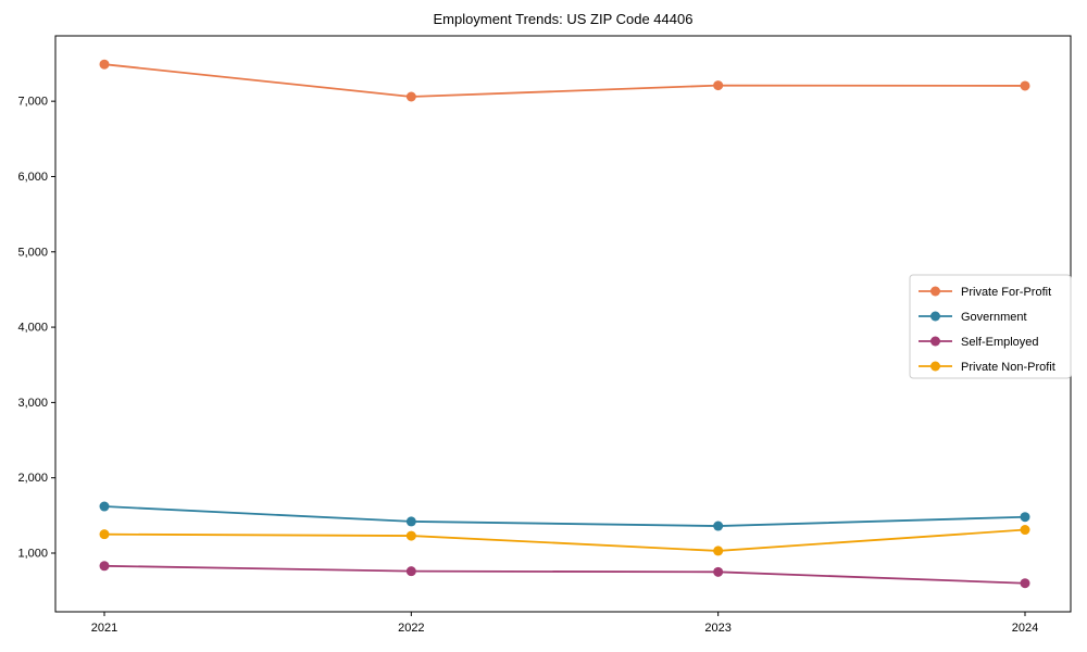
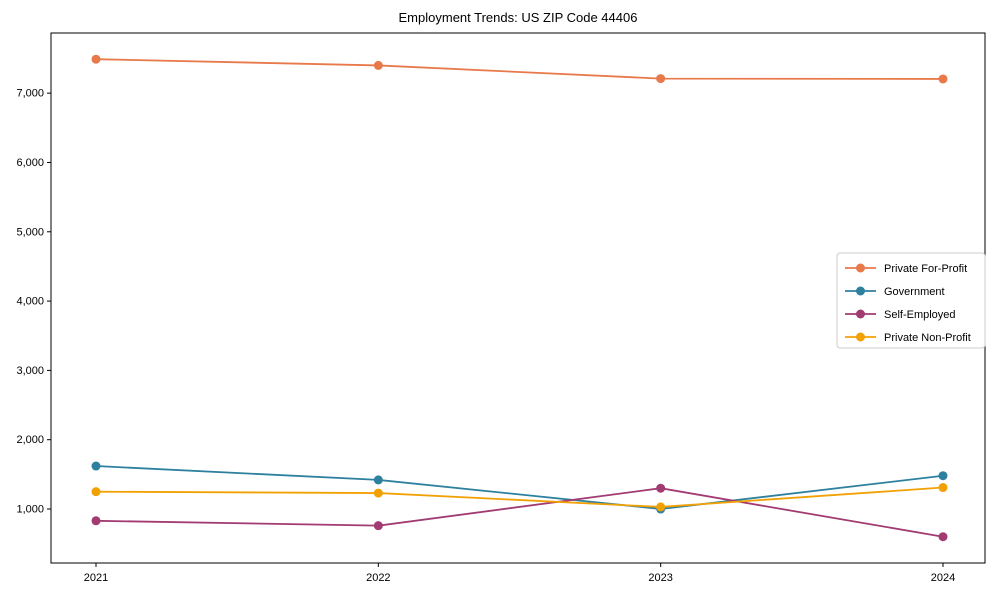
Private For-Profit/2022: 7100 -> 7400
Government/2023: 1400 -> 1000
Self-Employed/2023: 800 -> 1300
